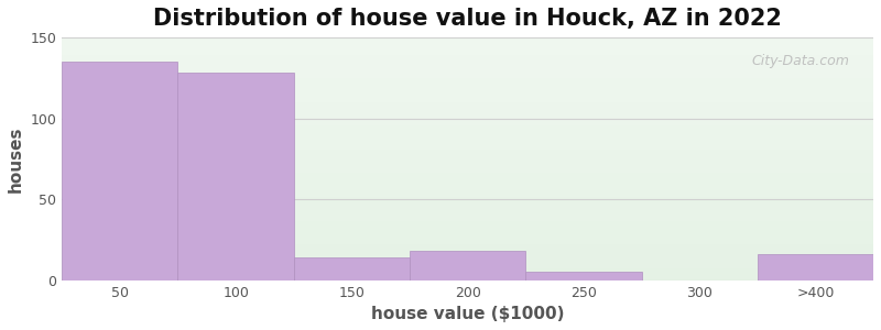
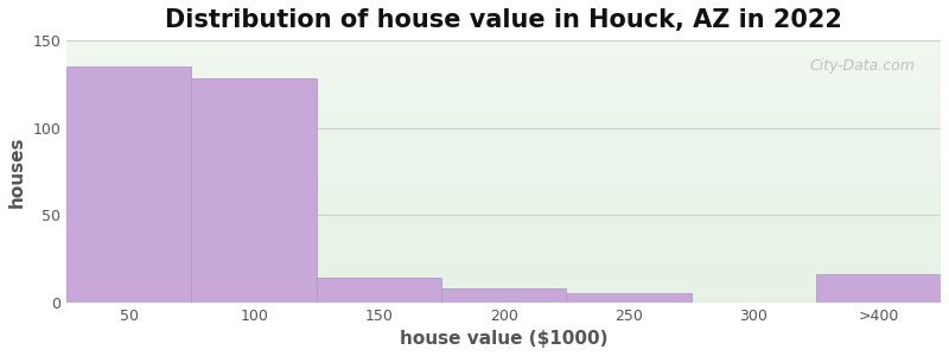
200: 18 -> 8
